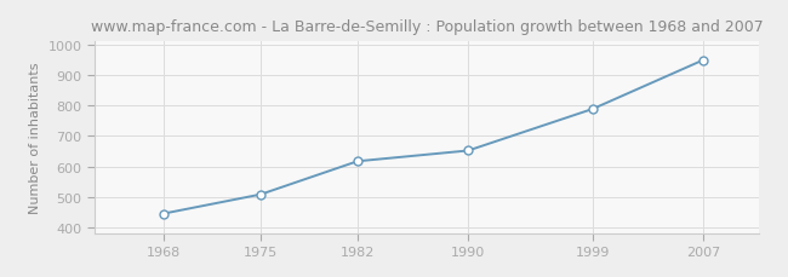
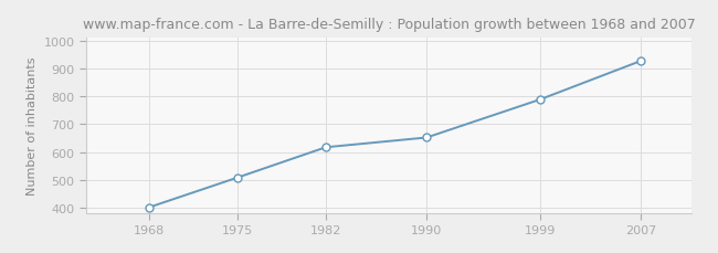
1968: 445 -> 401
2007: 950 -> 928
